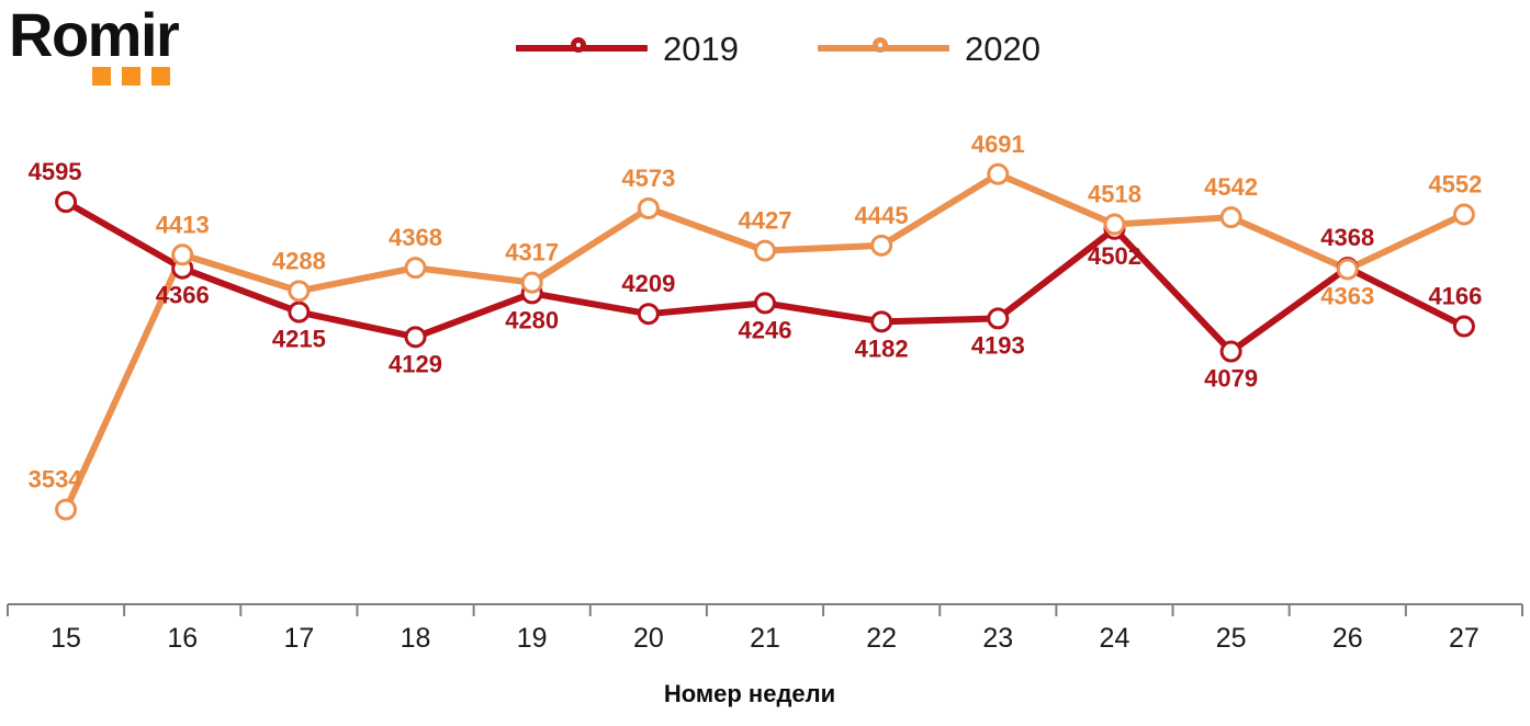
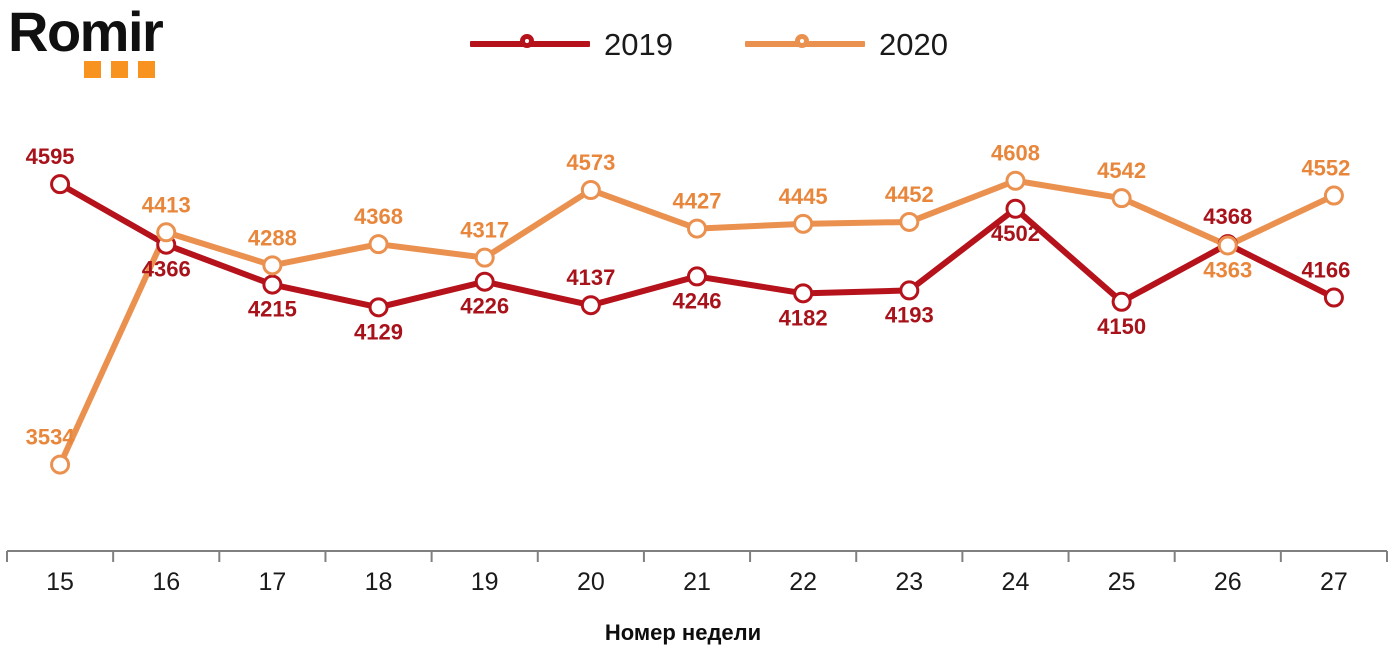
2019/19: 4280 -> 4226
2019/20: 4209 -> 4137
2020/23: 4691 -> 4452
2020/24: 4518 -> 4608
2019/25: 4079 -> 4150
